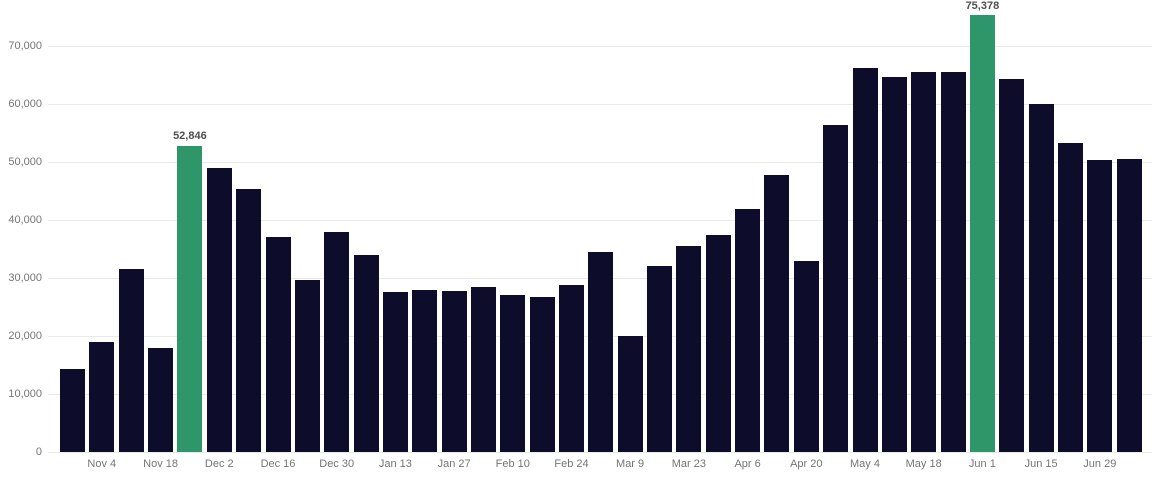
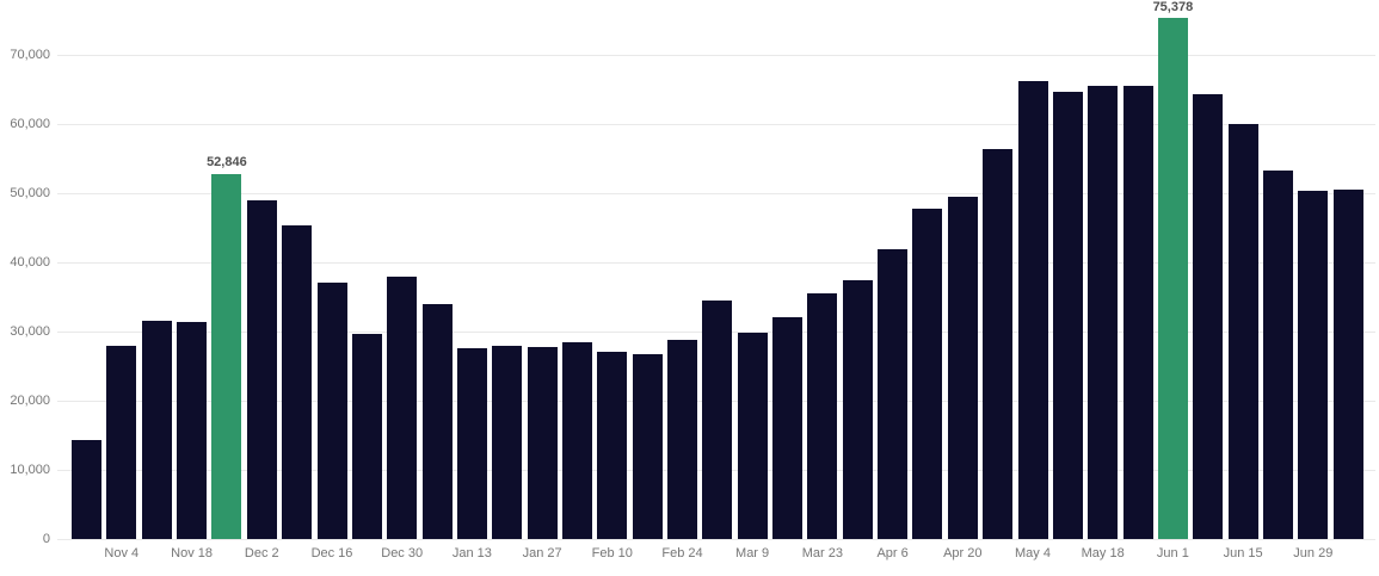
Nov 4: 19000 -> 28000
Nov 18: 18000 -> 31000
Mar 9: 20000 -> 30000
Apr 20: 33000 -> 50000
